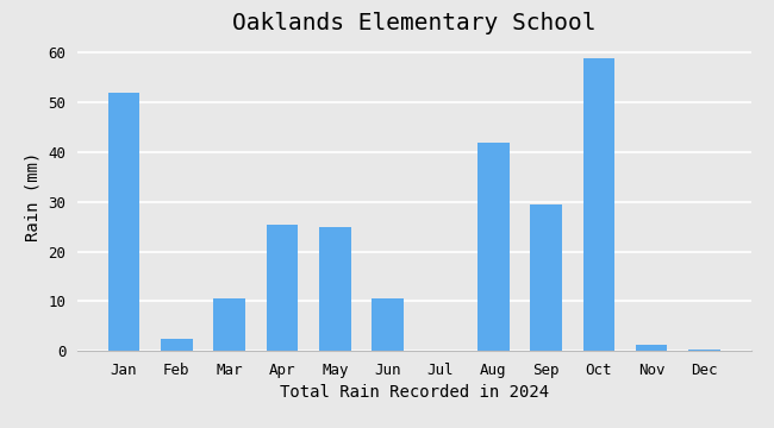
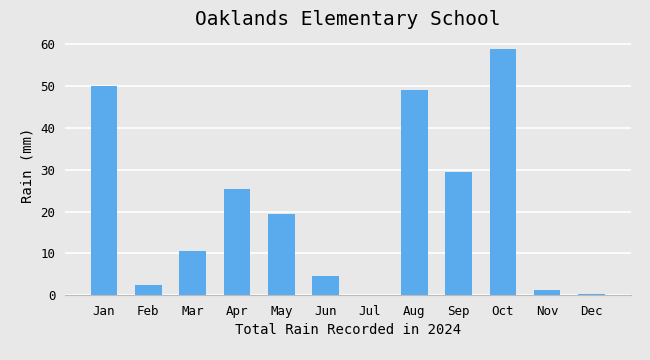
Jan: 52.0 -> 50.0
May: 25.0 -> 19.5
Jun: 10.5 -> 4.5
Aug: 42.0 -> 49.0
